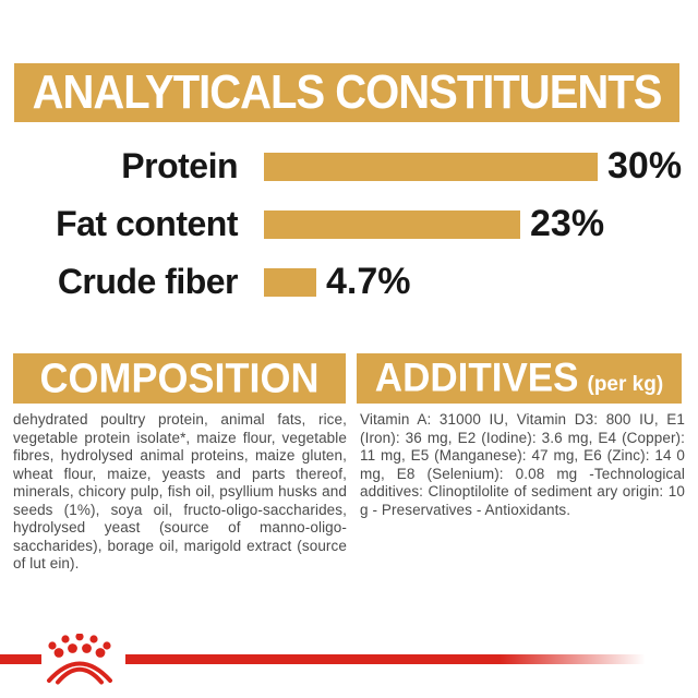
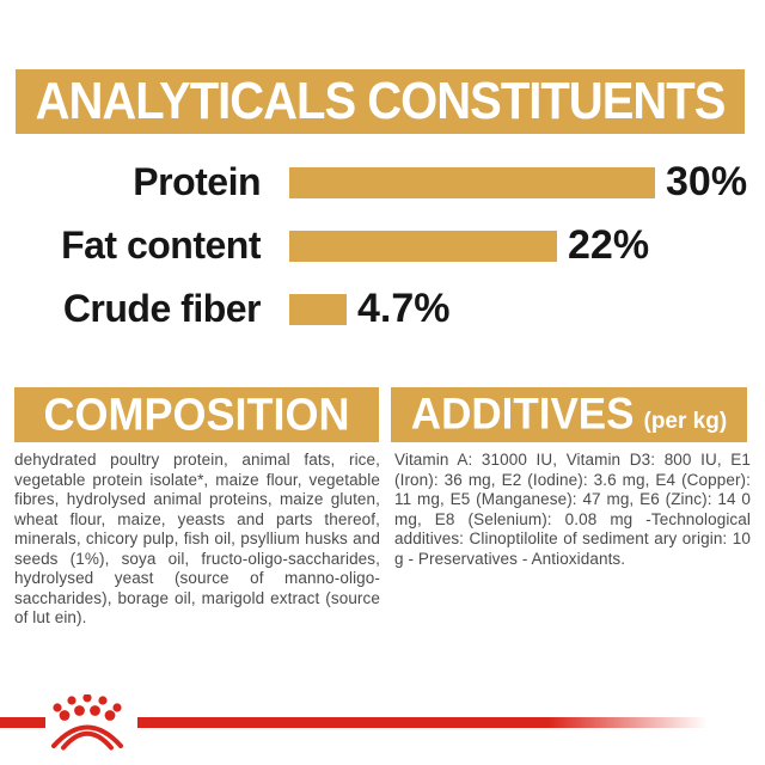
Fat content: 23% -> 22%
